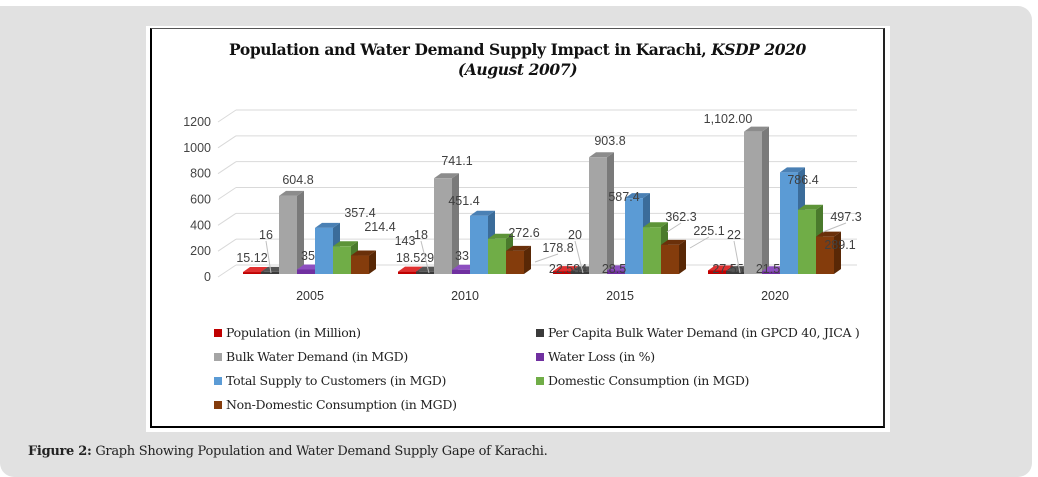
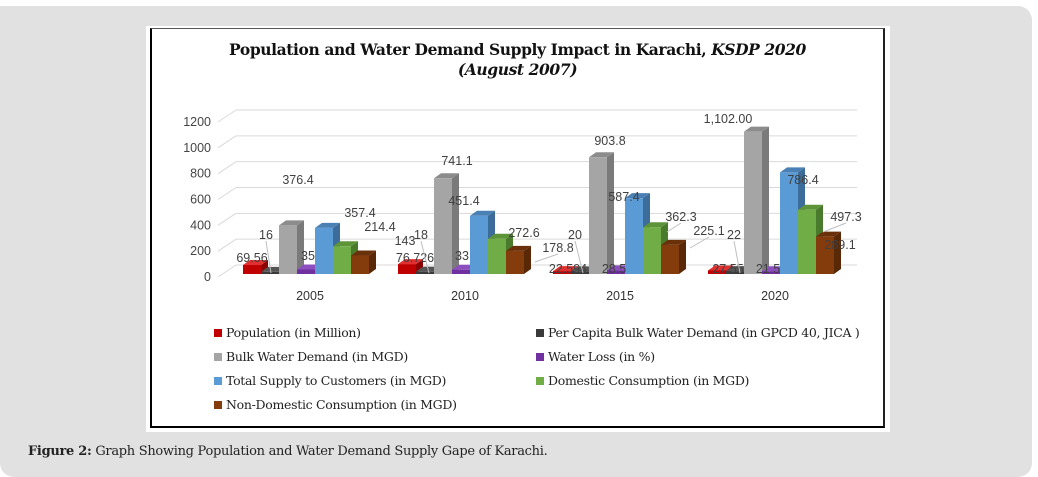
Population (in Million)/2005: 15.12 -> 69.56
Bulk Water Demand (in MGD)/2005: 604.8 -> 376.4
Population (in Million)/2010: 18.529 -> 76.726
